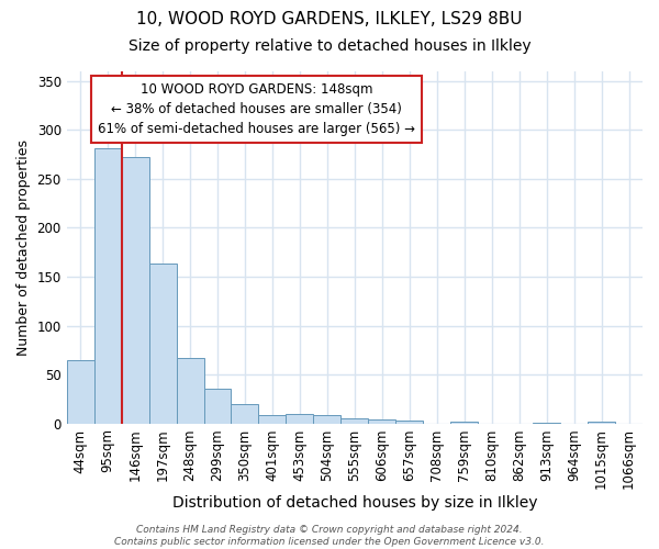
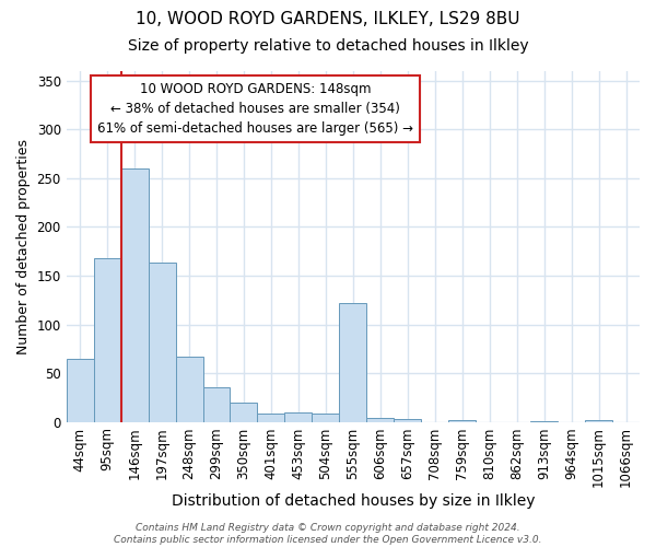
95sqm: 281 -> 168
146sqm: 272 -> 260
555sqm: 5 -> 122
